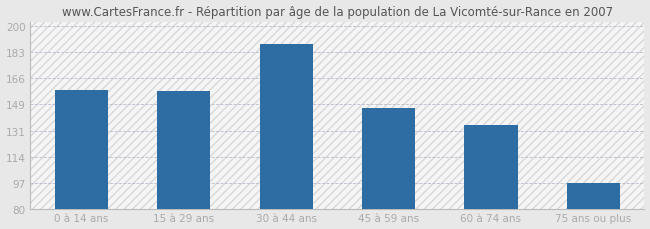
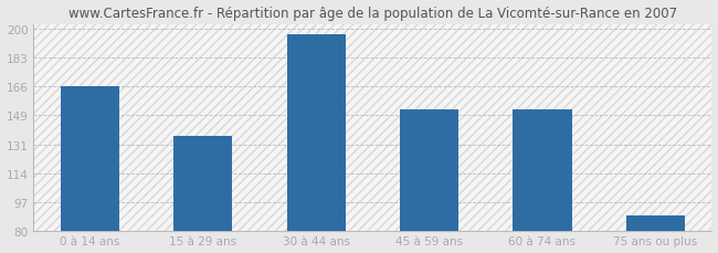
0 à 14 ans: 158 -> 166
15 à 29 ans: 157 -> 136
30 à 44 ans: 188 -> 197
45 à 59 ans: 146 -> 152
60 à 74 ans: 135 -> 152
75 ans ou plus: 97 -> 89
